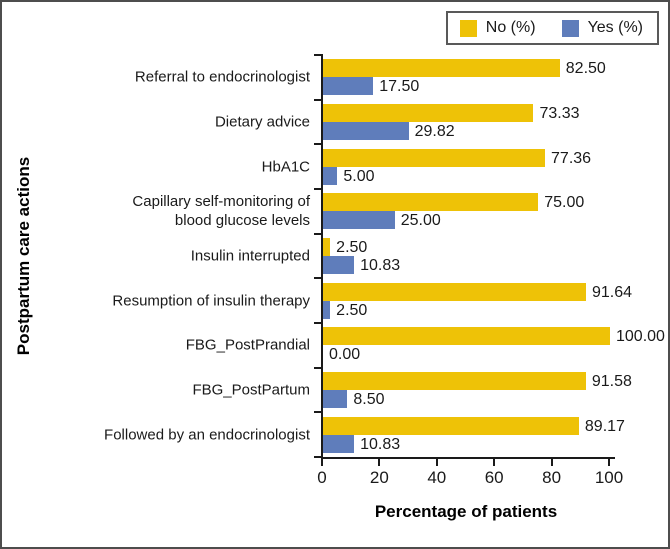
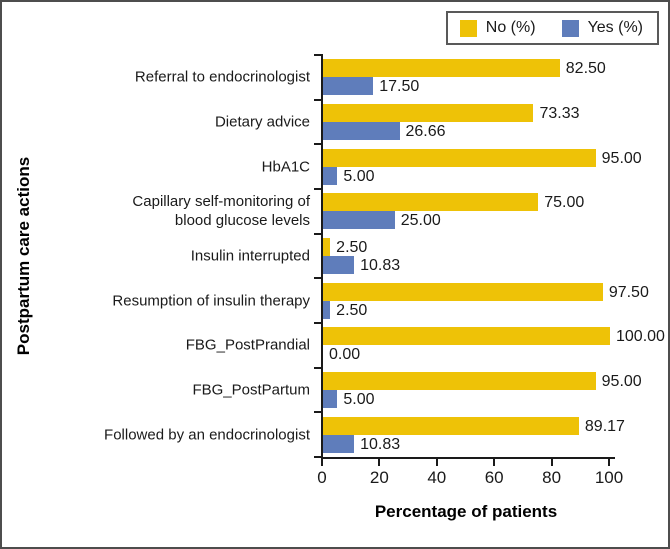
Yes (%)/Dietary advice: 29.82 -> 26.66
No (%)/HbA1C: 77.36 -> 95.00
No (%)/Resumption of insulin therapy: 91.64 -> 97.50
No (%)/FBG_PostPartum: 91.58 -> 95.00
Yes (%)/FBG_PostPartum: 8.50 -> 5.00
